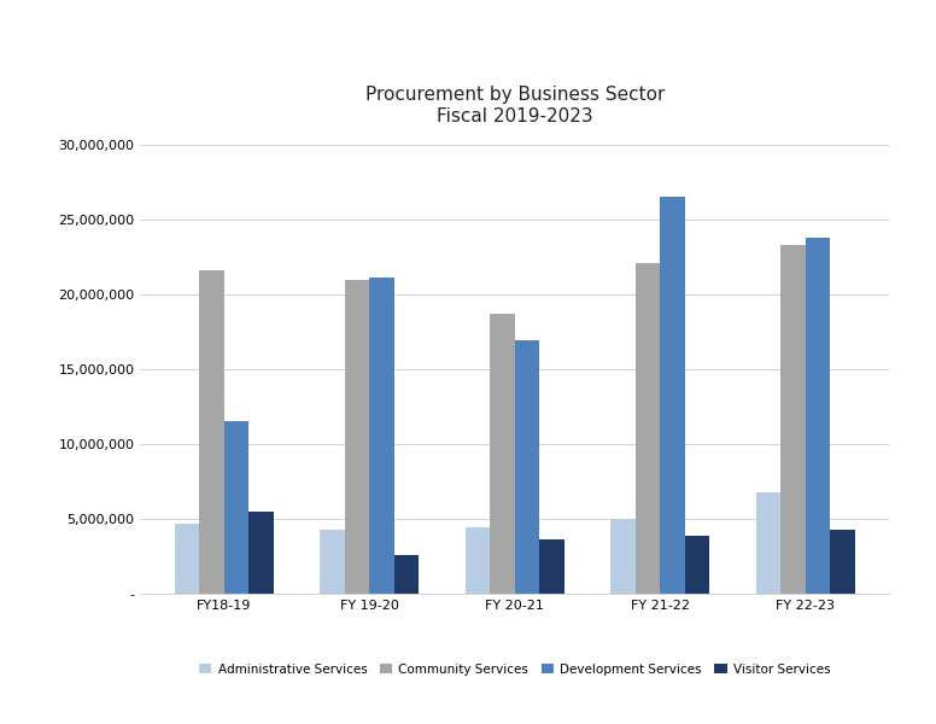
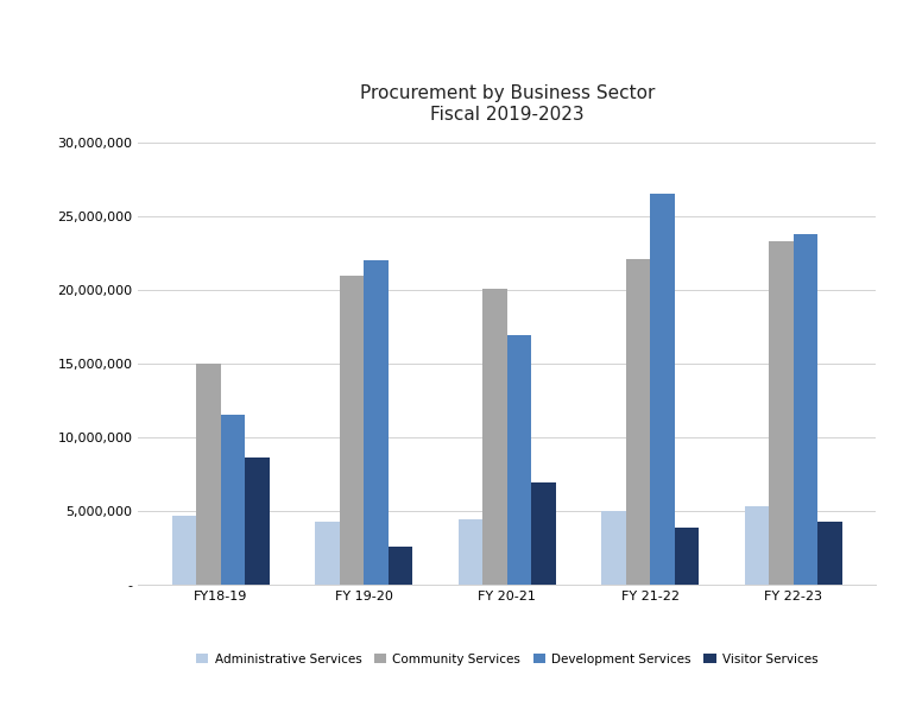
Community Services/FY18-19: 21,600,000 -> 15,000,000
Visitor Services/FY18-19: 5,500,000 -> 8,600,000
Development Services/FY 19-20: 21,100,000 -> 22,000,000
Community Services/FY 20-21: 18,700,000 -> 20,100,000
Visitor Services/FY 20-21: 3,600,000 -> 6,900,000
Administrative Services/FY 22-23: 6,800,000 -> 5,300,000
